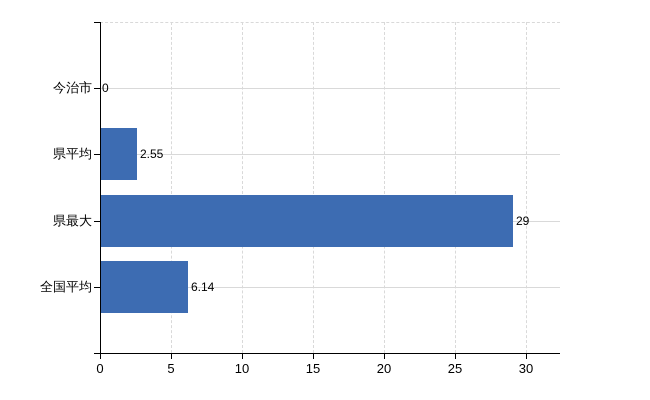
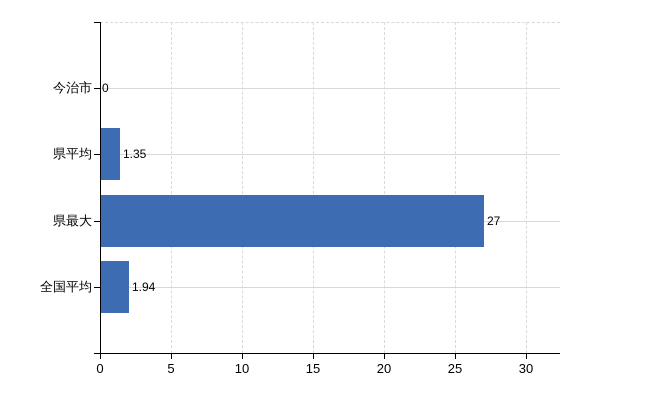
県平均: 2.55 -> 1.35
県最大: 29 -> 27
全国平均: 6.14 -> 1.94
